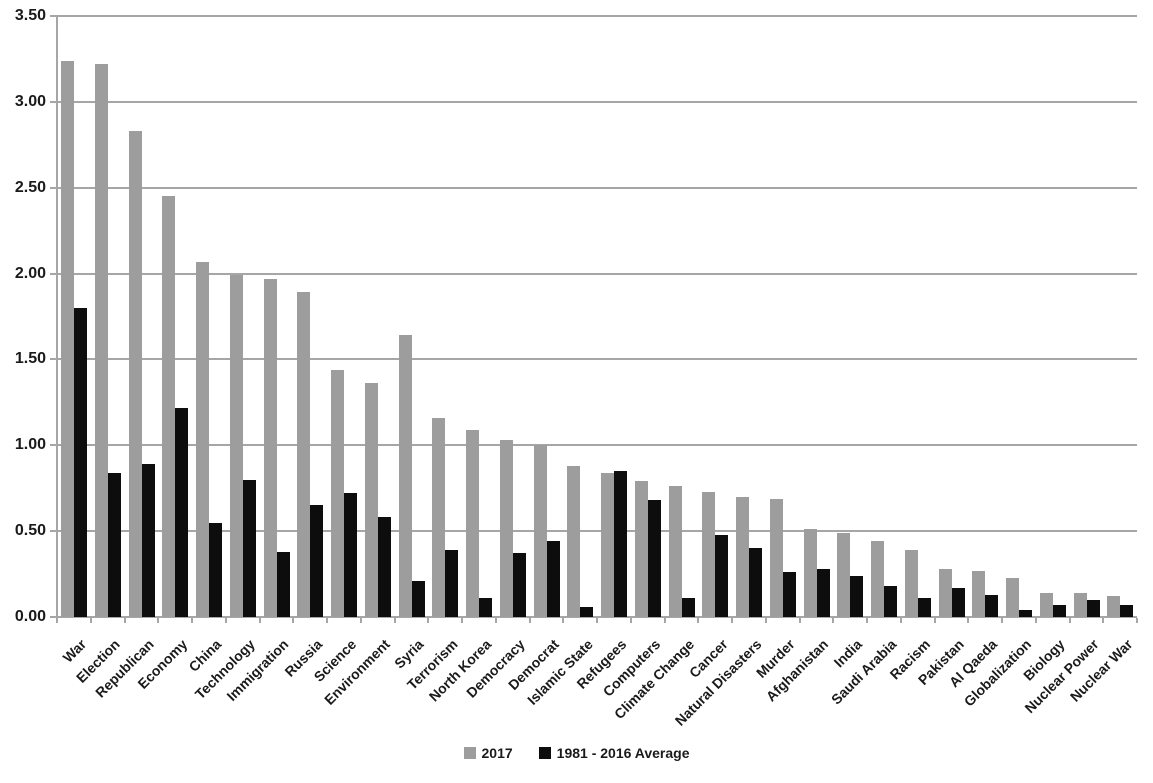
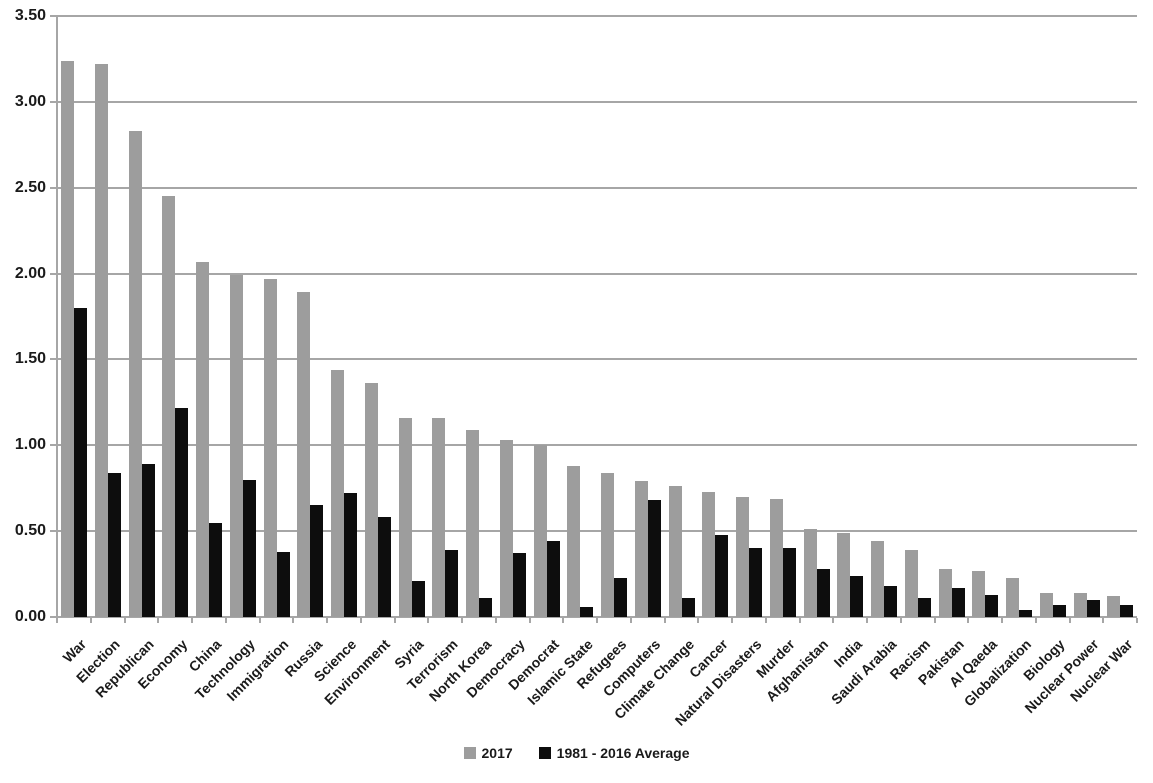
2017/Syria: 1.64 -> 1.16
1981 - 2016 Average/Refugees: 0.85 -> 0.23
1981 - 2016 Average/Murder: 0.26 -> 0.40
